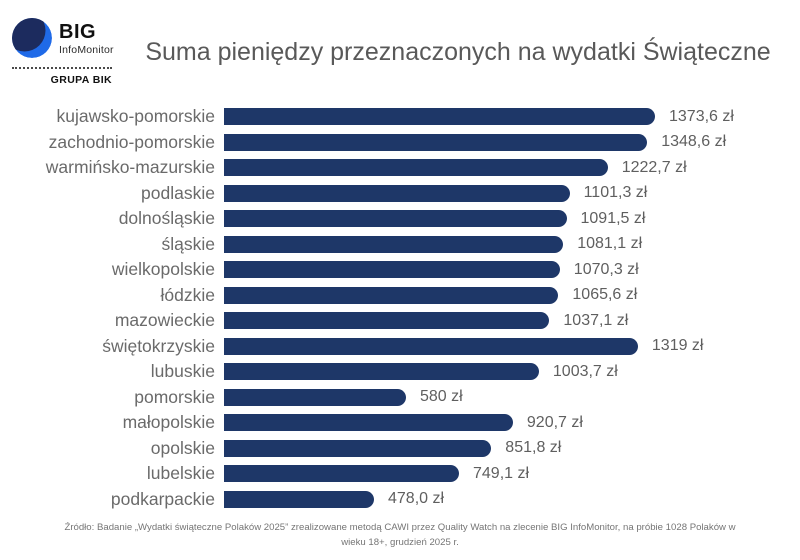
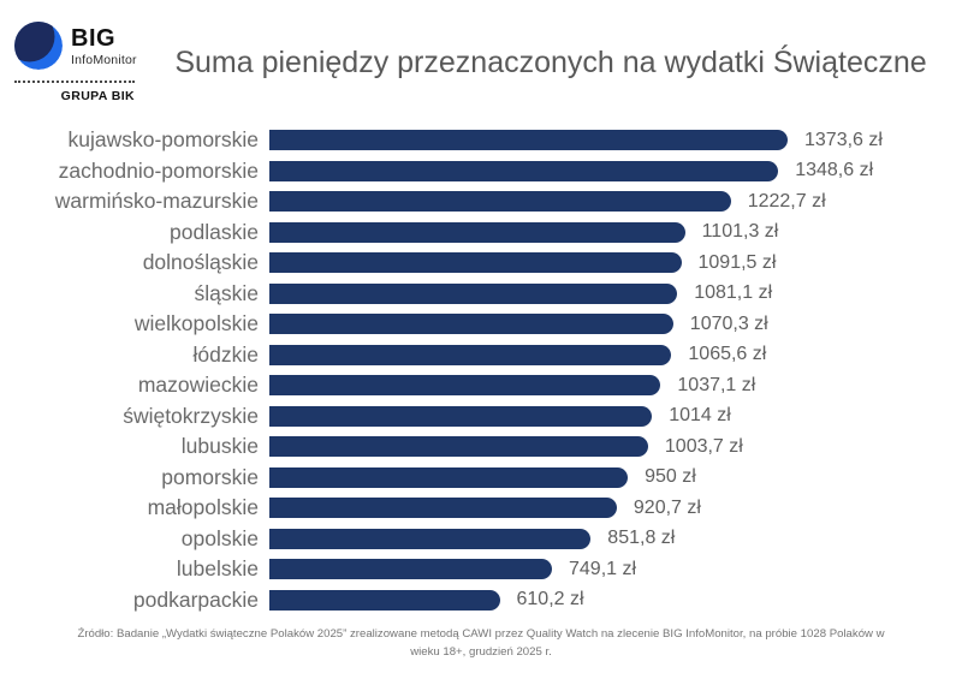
świętokrzyskie: 1319 -> 1014
pomorskie: 580 -> 950
podkarpackie: 478,0 -> 610,2
